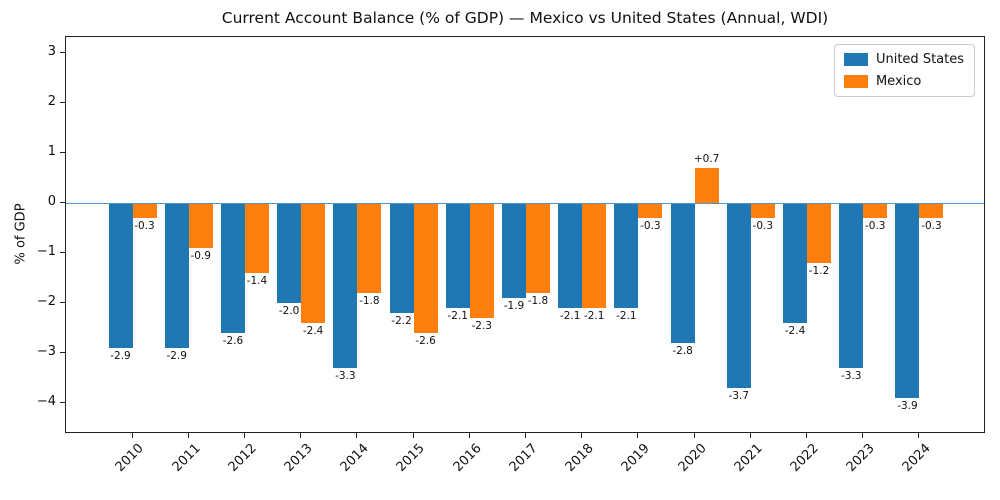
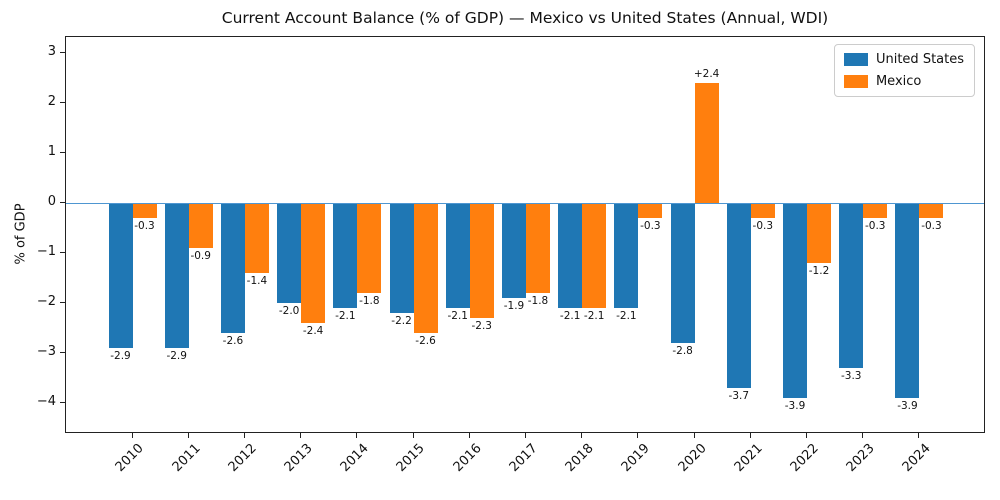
United States/2014: -3.3 -> -2.1
Mexico/2020: +0.7 -> +2.4
United States/2022: -2.4 -> -3.9
